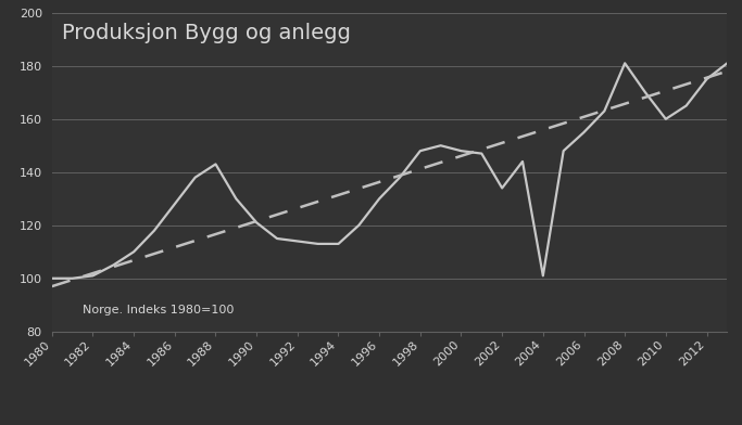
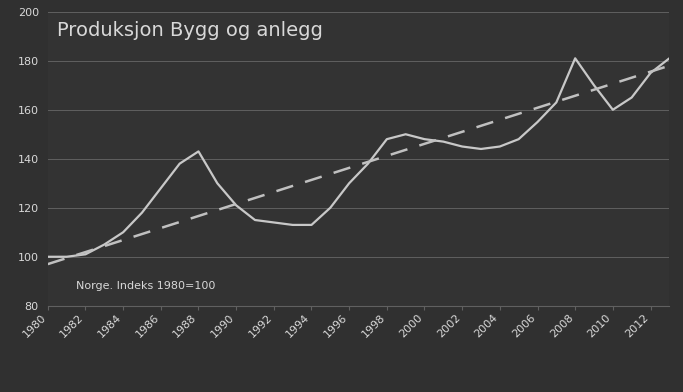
2002: 134 -> 145
2004: 101 -> 145
